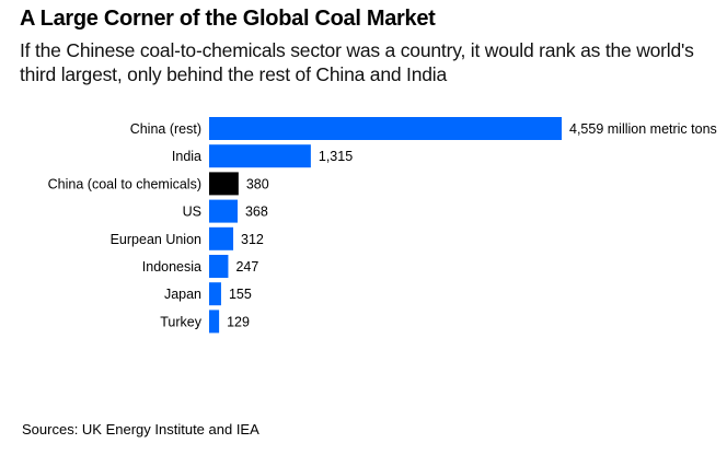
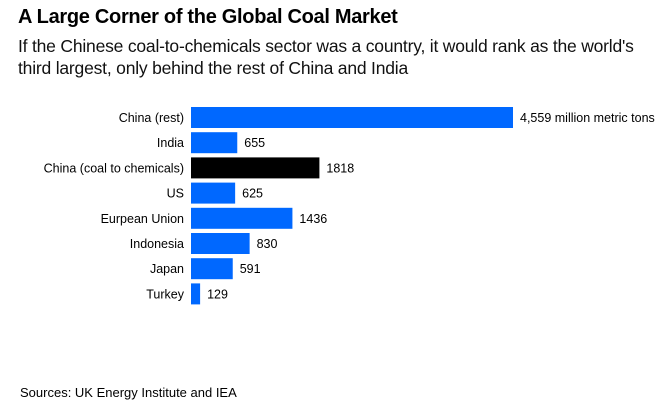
India: 1,315 -> 655
China (coal to chemicals): 380 -> 1818
US: 368 -> 625
Eurpean Union: 312 -> 1436
Indonesia: 247 -> 830
Japan: 155 -> 591
